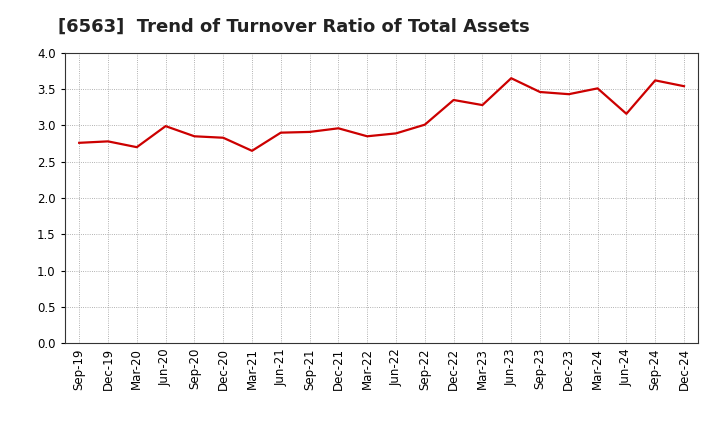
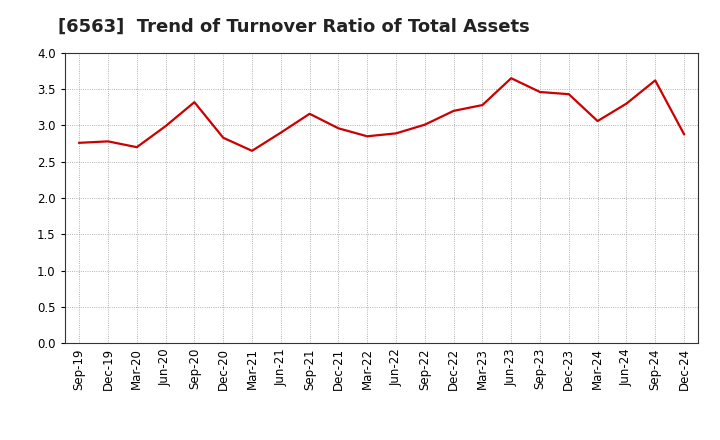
Sep-20: 2.85 -> 3.32
Sep-21: 2.91 -> 3.16
Dec-22: 3.35 -> 3.20
Mar-24: 3.51 -> 3.06
Jun-24: 3.16 -> 3.30
Dec-24: 3.54 -> 2.88
